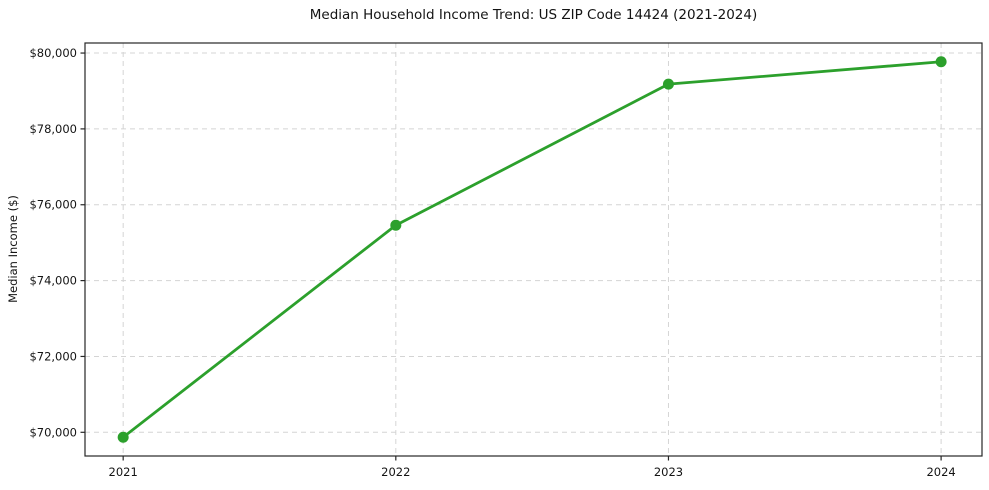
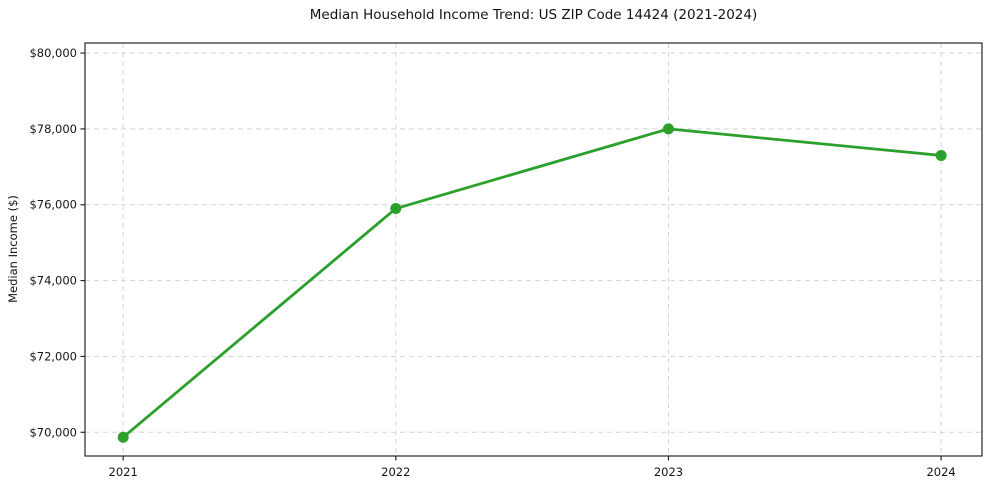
2022: $75500 -> $75900
2023: $79200 -> $78000
2024: $79800 -> $77300
